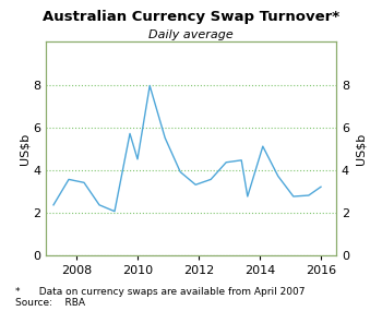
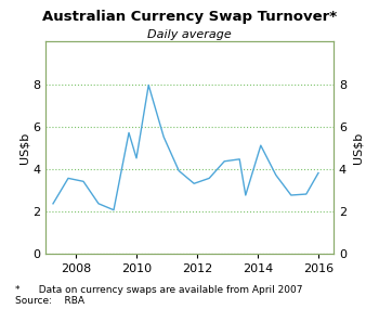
2016: 3.2 -> 3.8
